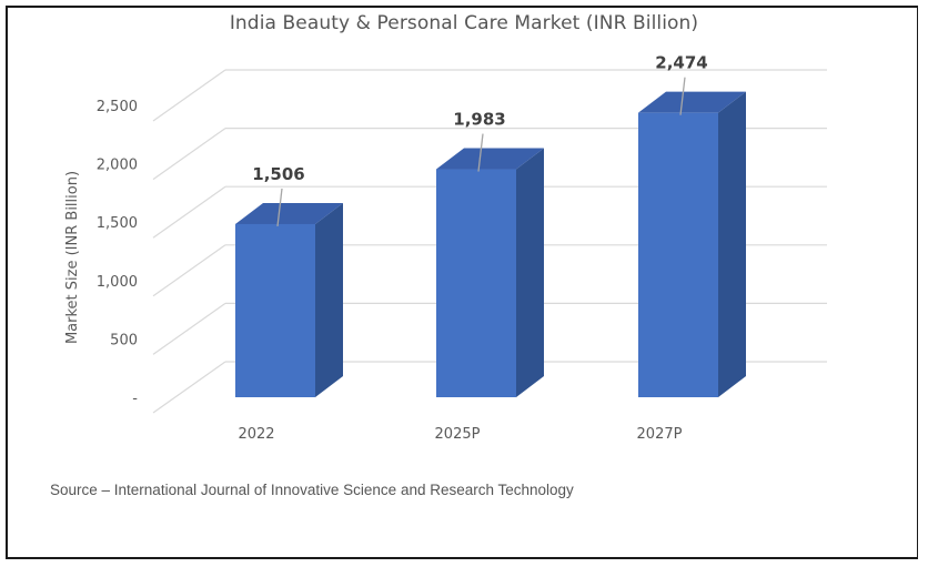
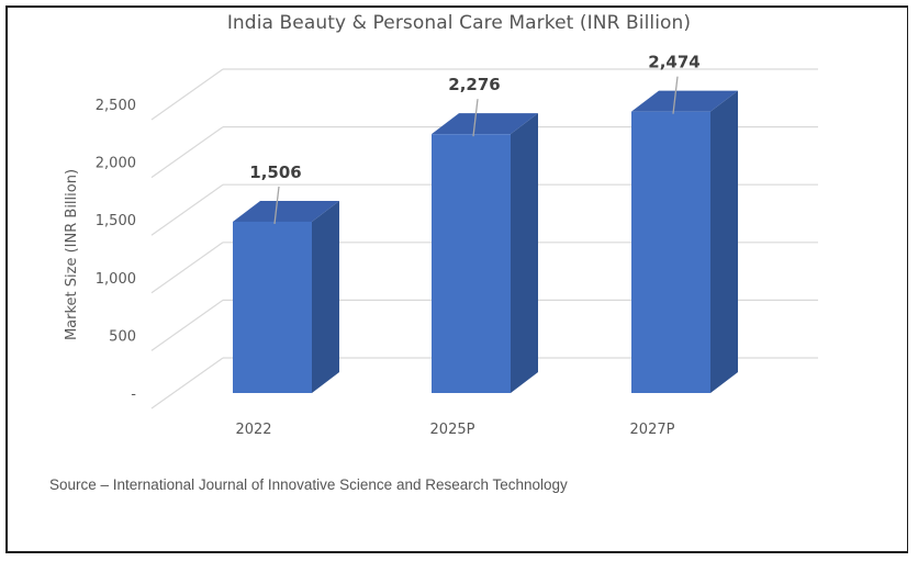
2025P: 1,983 -> 2,276
